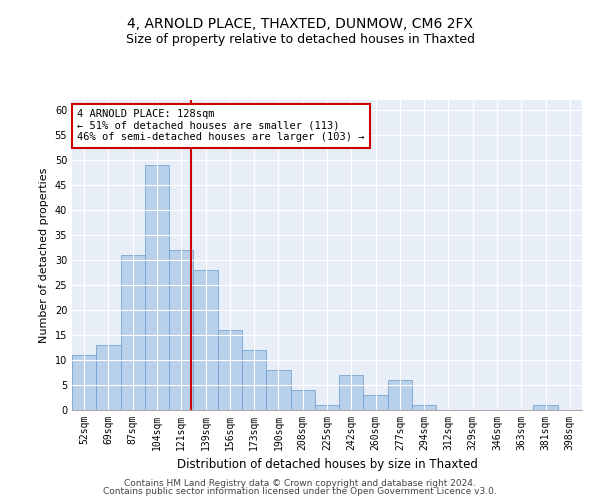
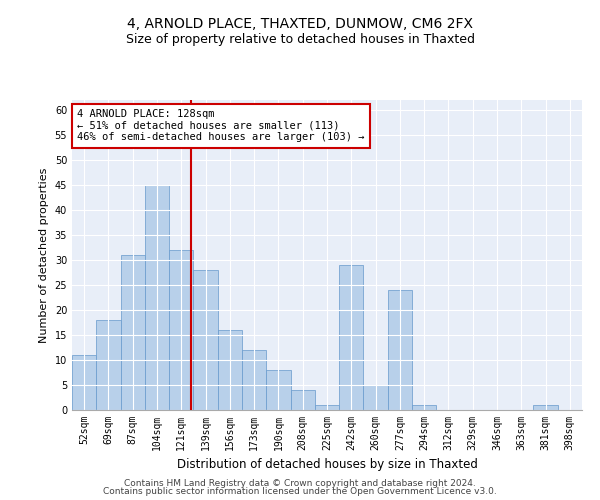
69sqm: 13 -> 18
104sqm: 49 -> 45
242sqm: 7 -> 29
260sqm: 3 -> 5
277sqm: 6 -> 24
